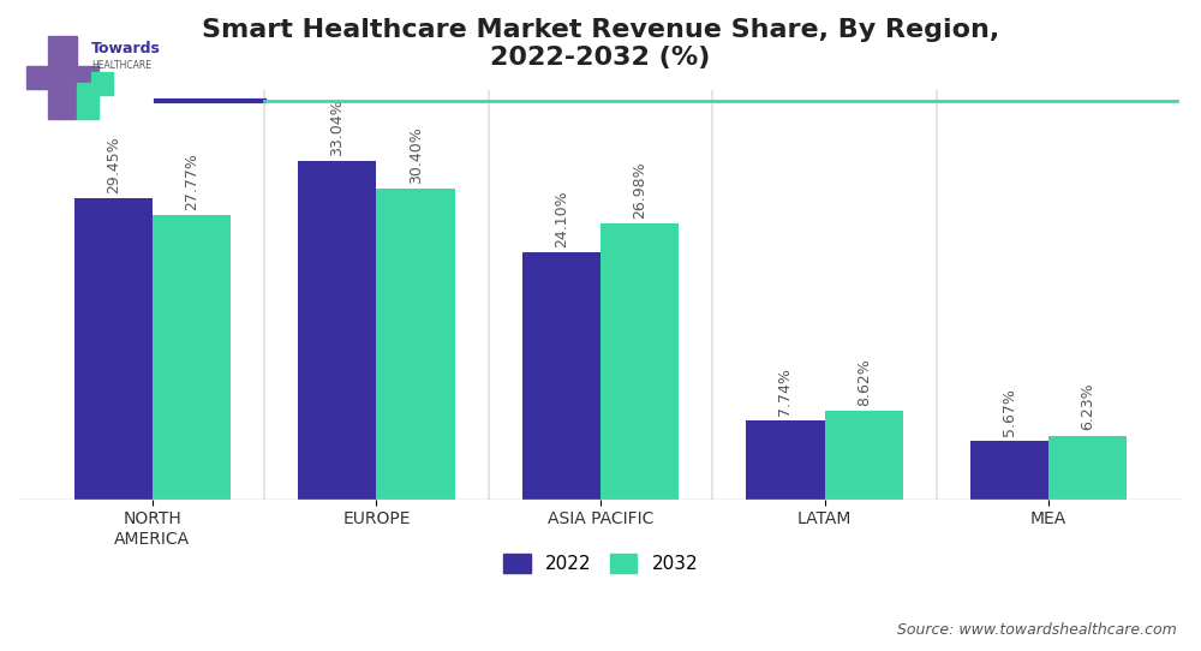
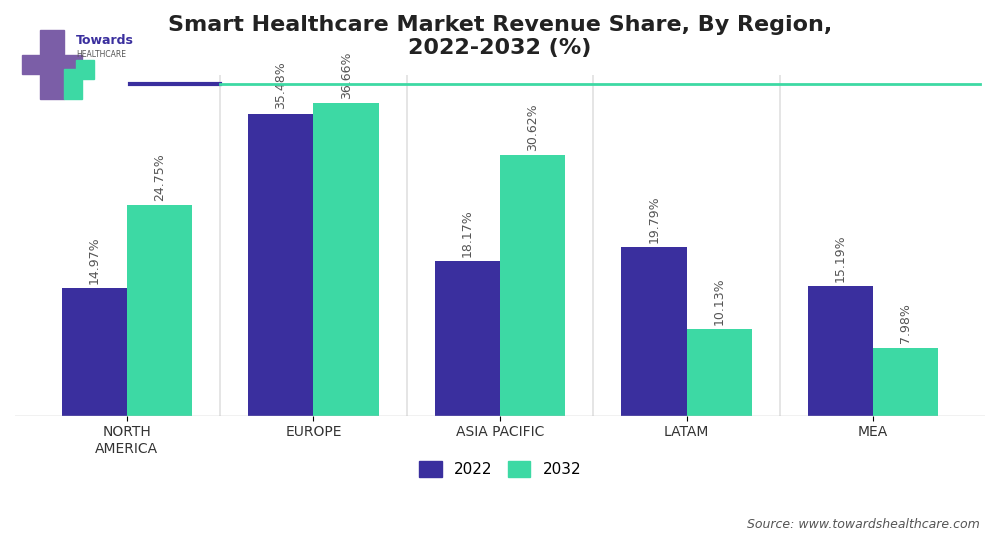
2022/NORTH AMERICA: 29.45% -> 14.97%
2032/NORTH AMERICA: 27.77% -> 24.75%
2022/EUROPE: 33.04% -> 35.48%
2032/EUROPE: 30.40% -> 36.66%
2022/ASIA PACIFIC: 24.10% -> 18.17%
2032/ASIA PACIFIC: 26.98% -> 30.62%
2022/LATAM: 7.74% -> 19.79%
2032/LATAM: 8.62% -> 10.13%
2022/MEA: 5.67% -> 15.19%
2032/MEA: 6.23% -> 7.98%
